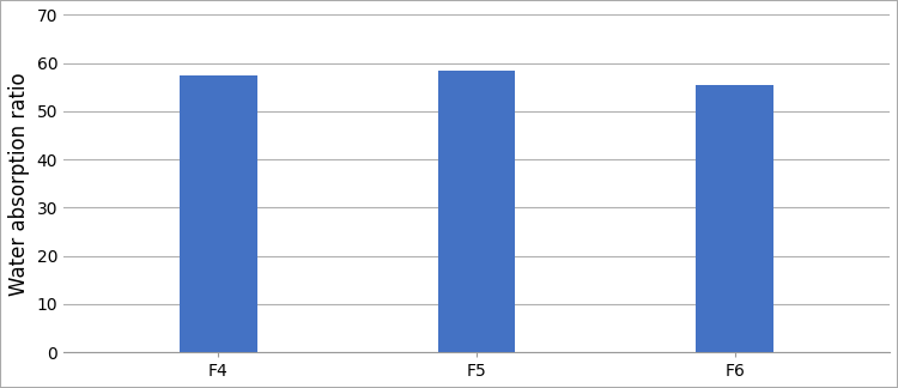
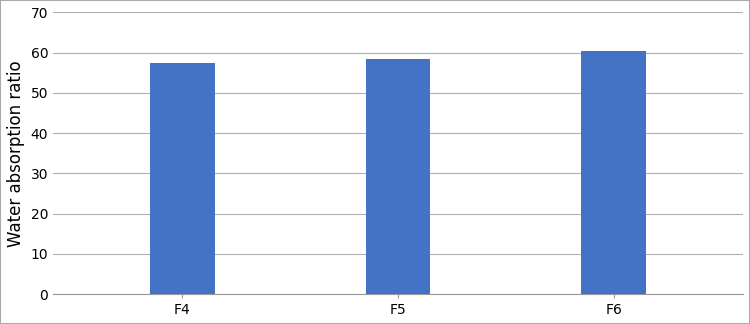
F6: 55.5 -> 60.5
